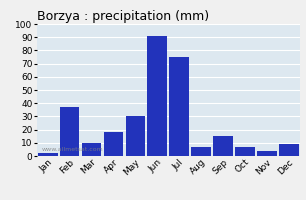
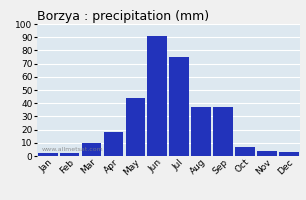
Feb: 37 -> 2
May: 30 -> 44
Aug: 7 -> 37
Sep: 15 -> 37
Dec: 9 -> 3
